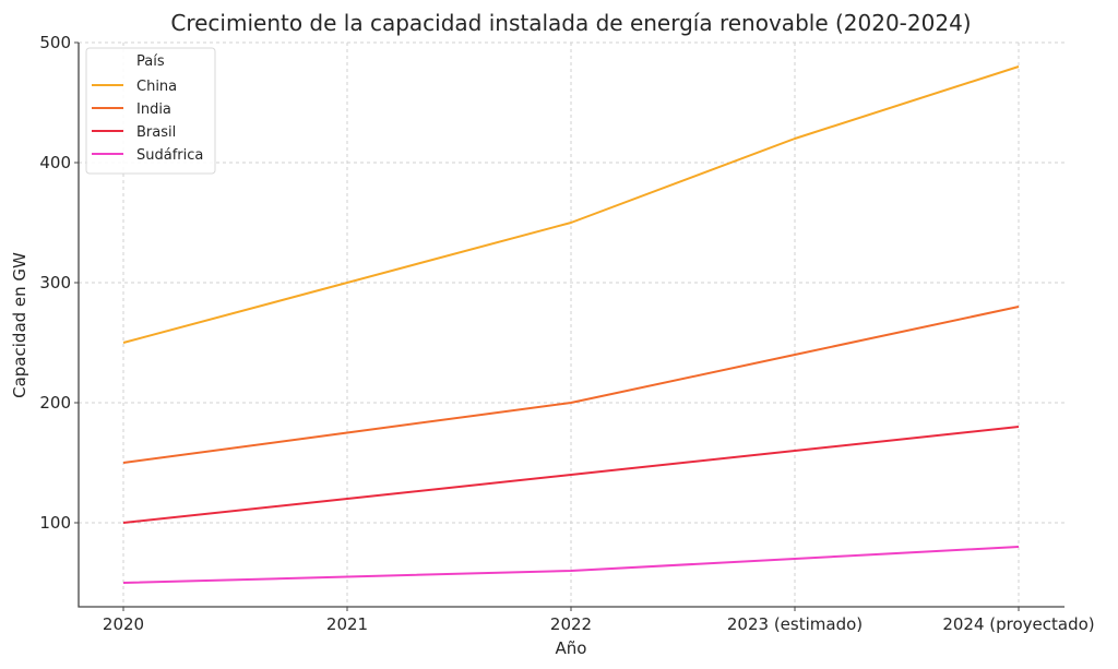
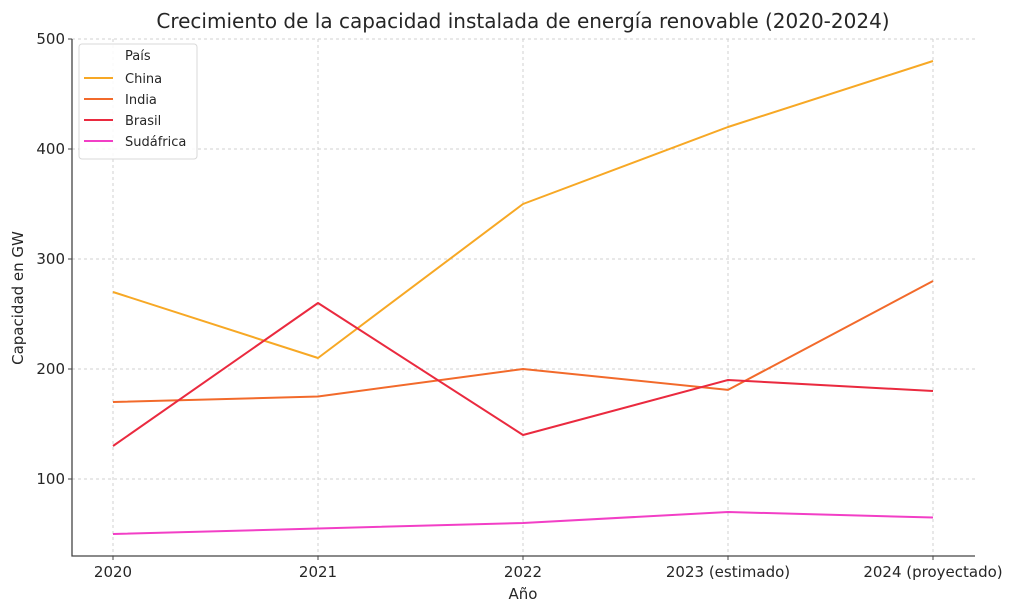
China/2020: 250 -> 270
India/2020: 150 -> 170
Brasil/2020: 100 -> 130
China/2021: 300 -> 210
Brasil/2021: 120 -> 260
India/2023 (estimado): 240 -> 181
Brasil/2023 (estimado): 160 -> 190
Sudáfrica/2024 (proyectado): 80 -> 65
